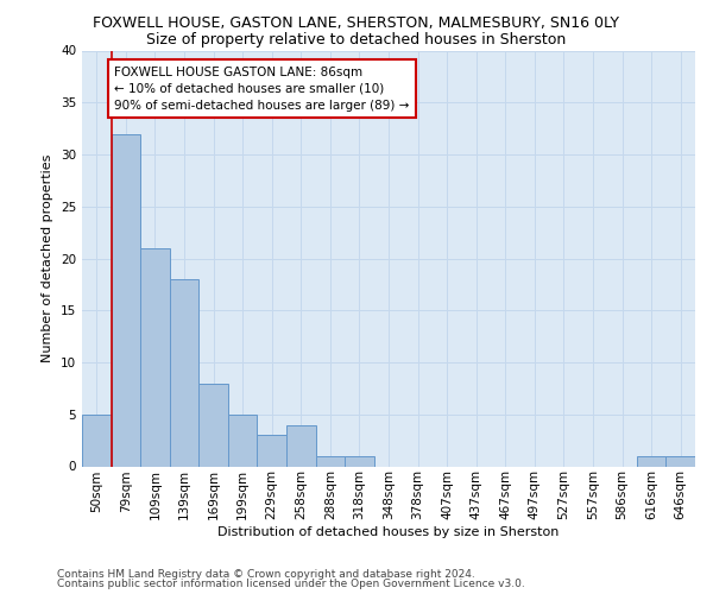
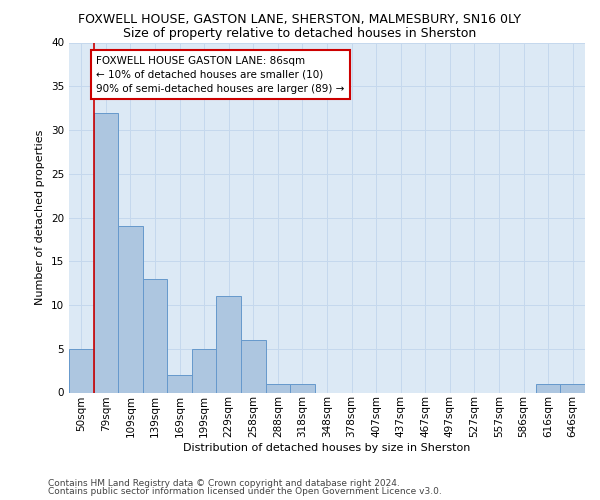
109sqm: 21 -> 19
139sqm: 18 -> 13
169sqm: 8 -> 2
229sqm: 3 -> 11
258sqm: 4 -> 6
